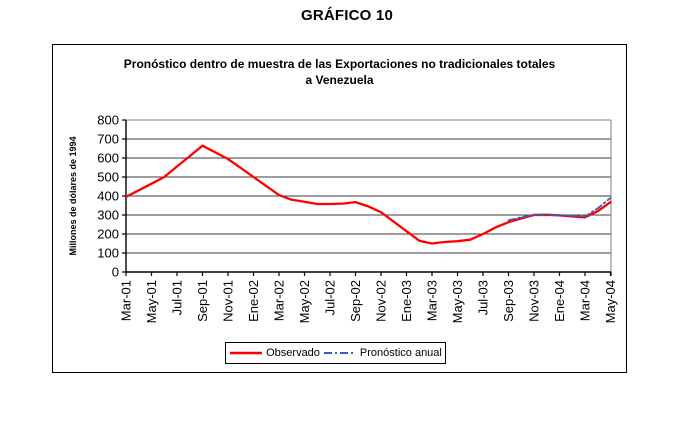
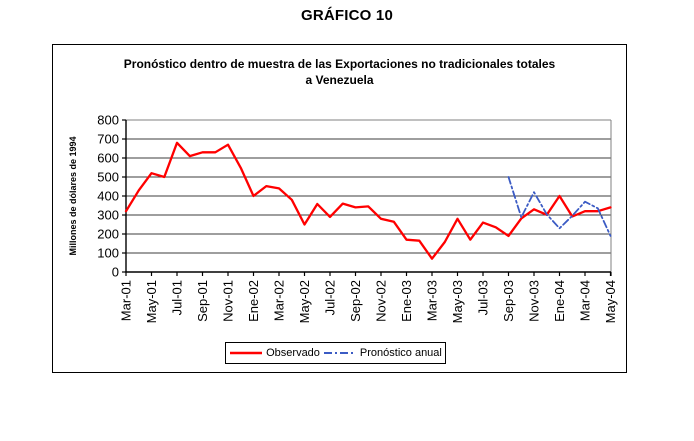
Observado/Mar-01: 400 -> 320
Observado/May-01: 460 -> 520
Observado/Jul-01: 560 -> 680
Observado/Sep-01: 660 -> 630
Observado/Nov-01: 600 -> 670
Observado/Ene-02: 500 -> 400
Observado/Mar-02: 400 -> 440
Observado/May-02: 370 -> 250
Observado/Jul-02: 360 -> 290
Observado/Sep-02: 370 -> 340
Observado/Nov-02: 320 -> 280
Observado/Ene-03: 220 -> 170
Observado/Mar-03: 150 -> 70
Observado/May-03: 160 -> 280
Observado/Jul-03: 200 -> 260
Observado/Sep-03: 260 -> 190
Pronóstico anual/Sep-03: 270 -> 500
Observado/Nov-03: 300 -> 330
Pronóstico anual/Nov-03: 300 -> 420
Observado/Ene-04: 300 -> 400
Pronóstico anual/Ene-04: 300 -> 230
Observado/Mar-04: 290 -> 320
Pronóstico anual/Mar-04: 290 -> 370
Observado/May-04: 370 -> 340
Pronóstico anual/May-04: 390 -> 190
